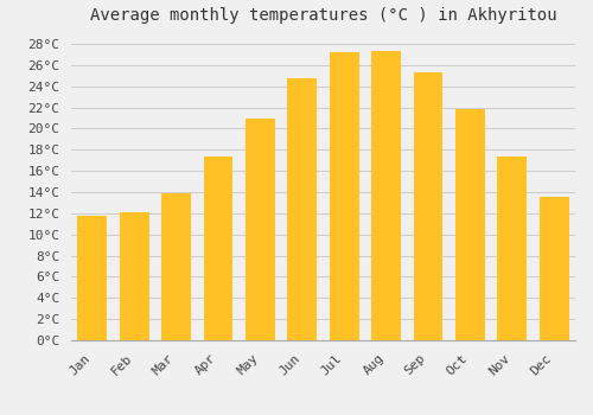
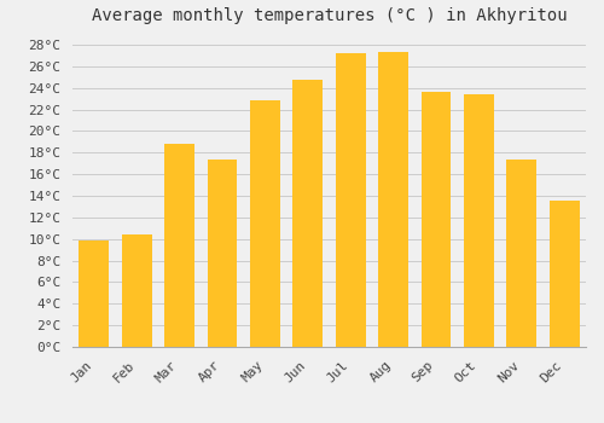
Jan: 11.8°C -> 9.8°C
Feb: 12.1°C -> 10.4°C
Mar: 13.9°C -> 18.8°C
May: 20.9°C -> 22.8°C
Sep: 25.3°C -> 23.6°C
Oct: 21.8°C -> 23.4°C
